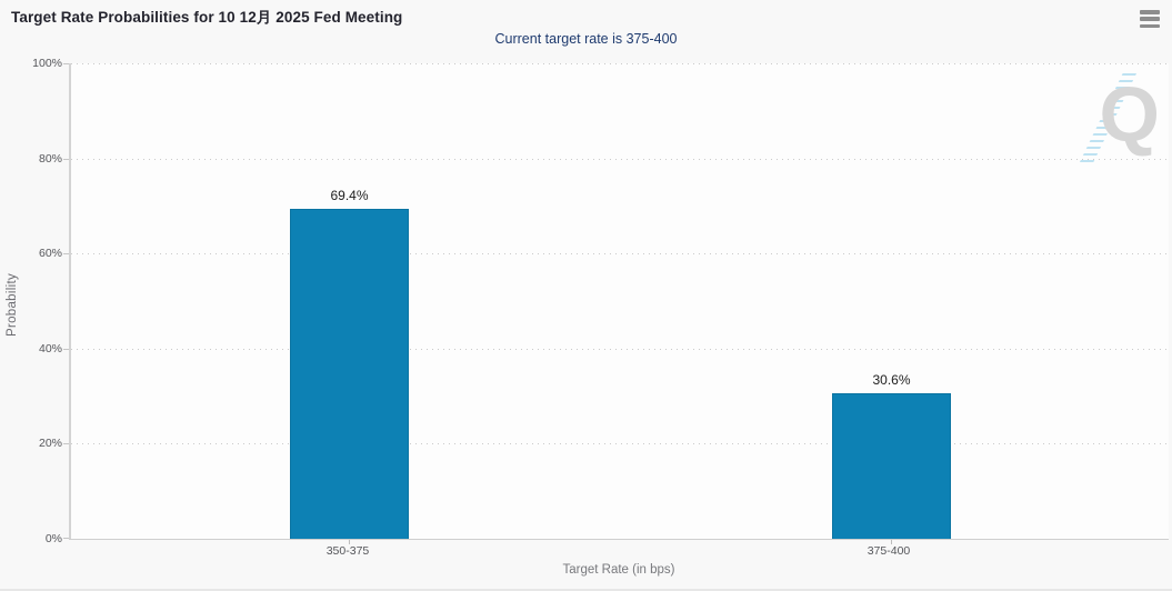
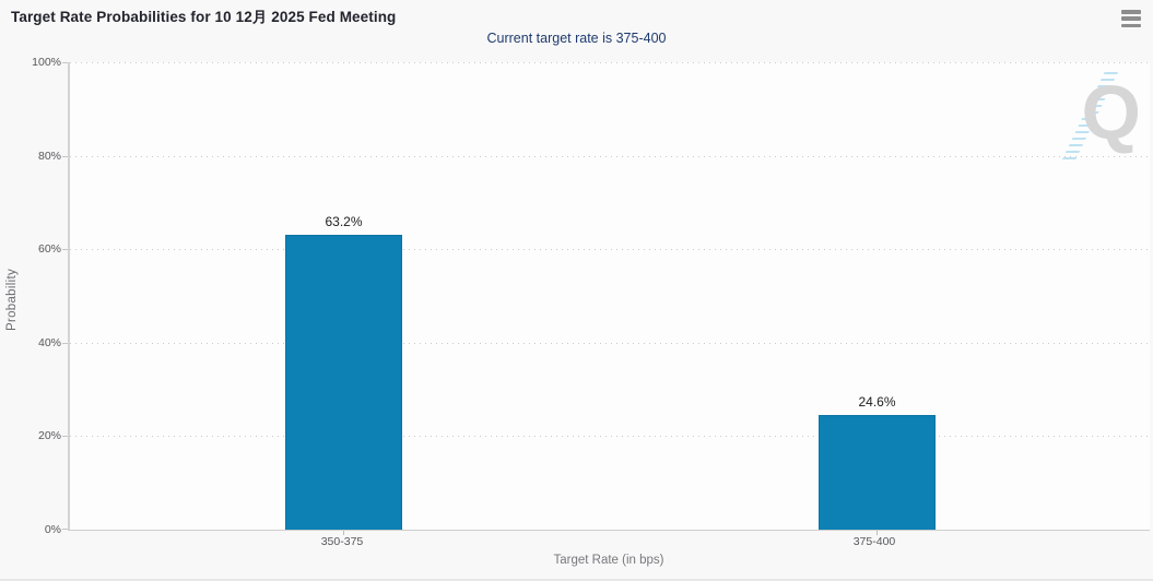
350-375: 69.4% -> 63.2%
375-400: 30.6% -> 24.6%
